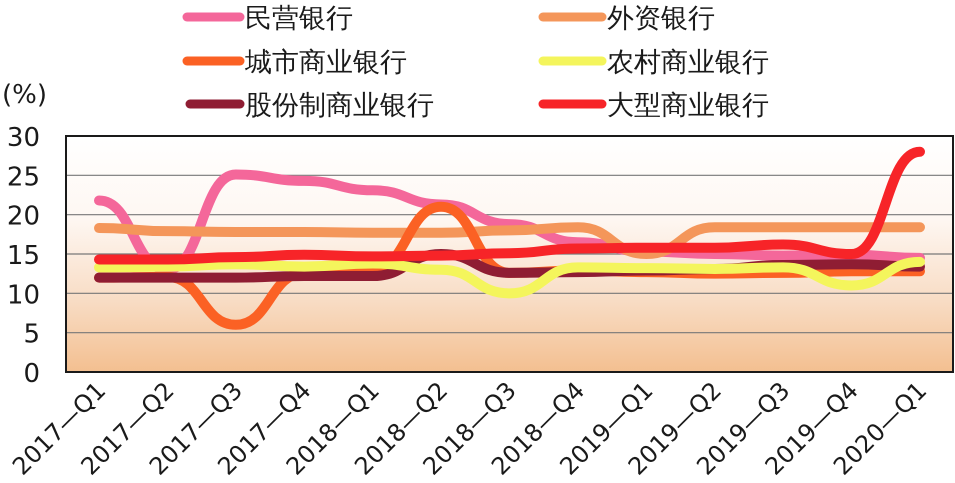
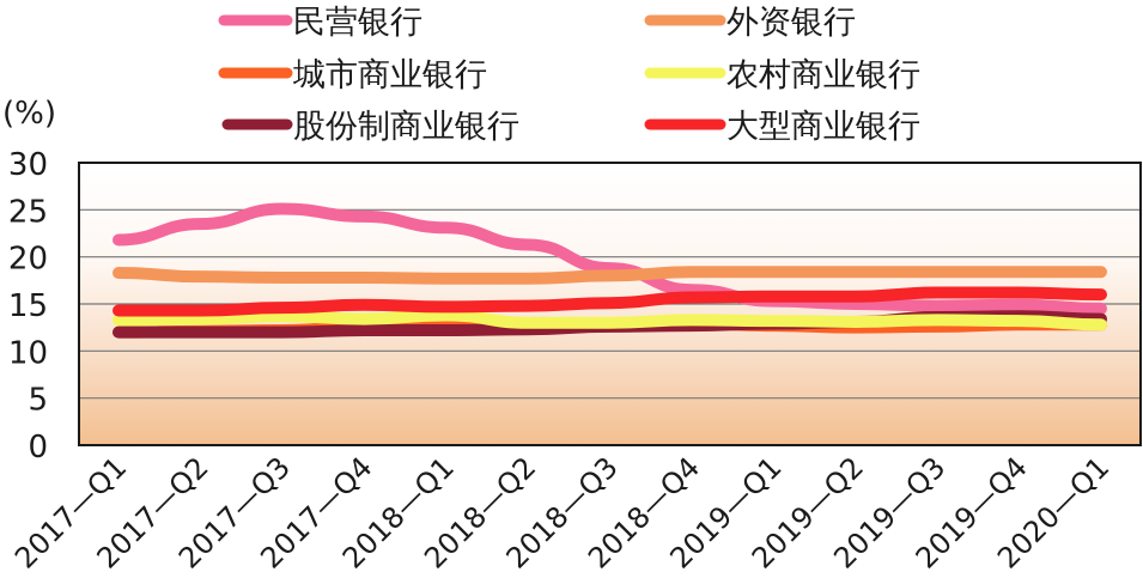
民营银行/2017—Q2: 13 -> 24
城市商业银行/2017—Q3: 6 -> 12
城市商业银行/2018—Q2: 21 -> 12
股份制商业银行/2018—Q2: 15 -> 12
农村商业银行/2018—Q3: 10 -> 13
外资银行/2019—Q1: 15 -> 18
农村商业银行/2019—Q4: 11 -> 13
大型商业银行/2019—Q4: 15 -> 16
农村商业银行/2020—Q1: 14 -> 13
大型商业银行/2020—Q1: 28 -> 16
